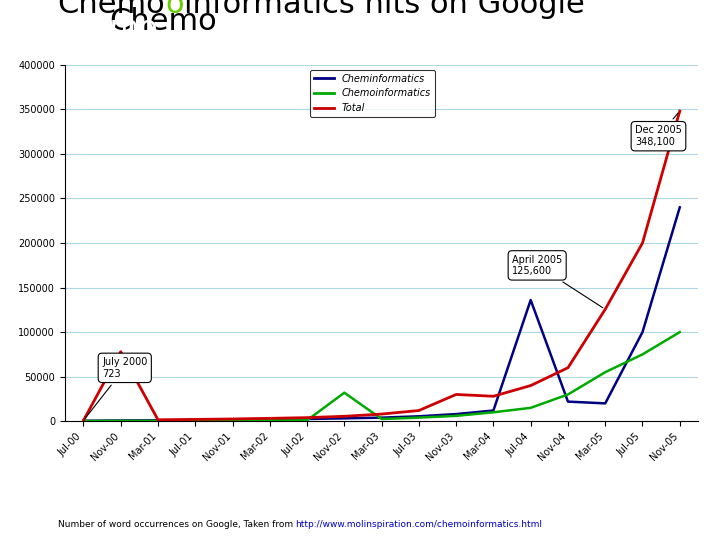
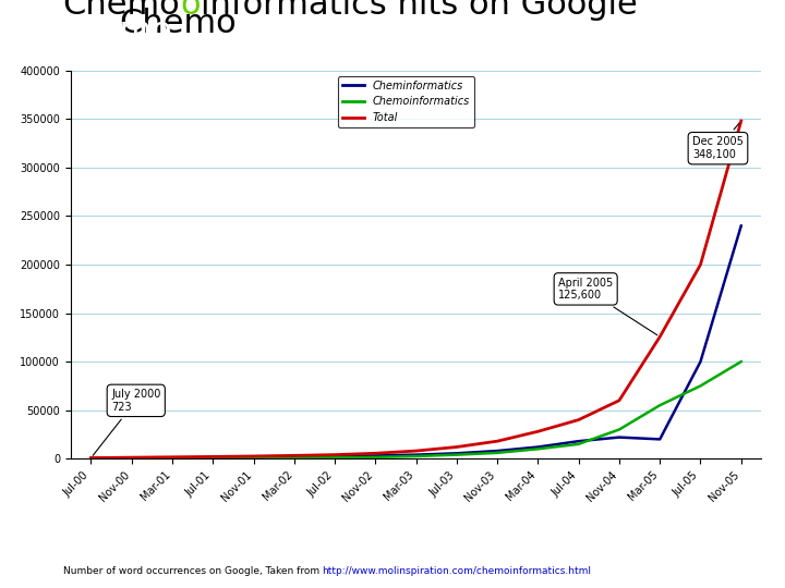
Total/Nov-00: 78000 -> 1000
Chemoinformatics/Nov-02: 32000 -> 2000
Total/Nov-03: 30000 -> 18000
Cheminformatics/Jul-04: 136000 -> 18000
